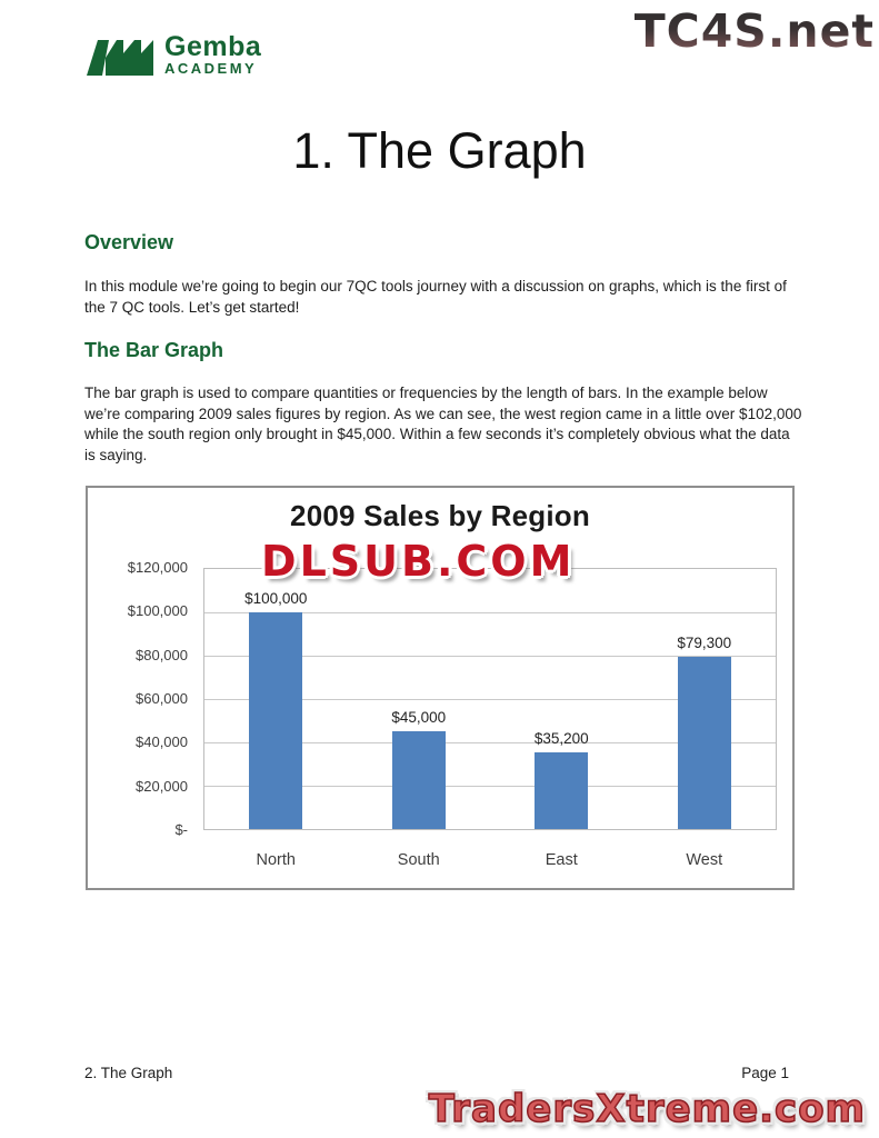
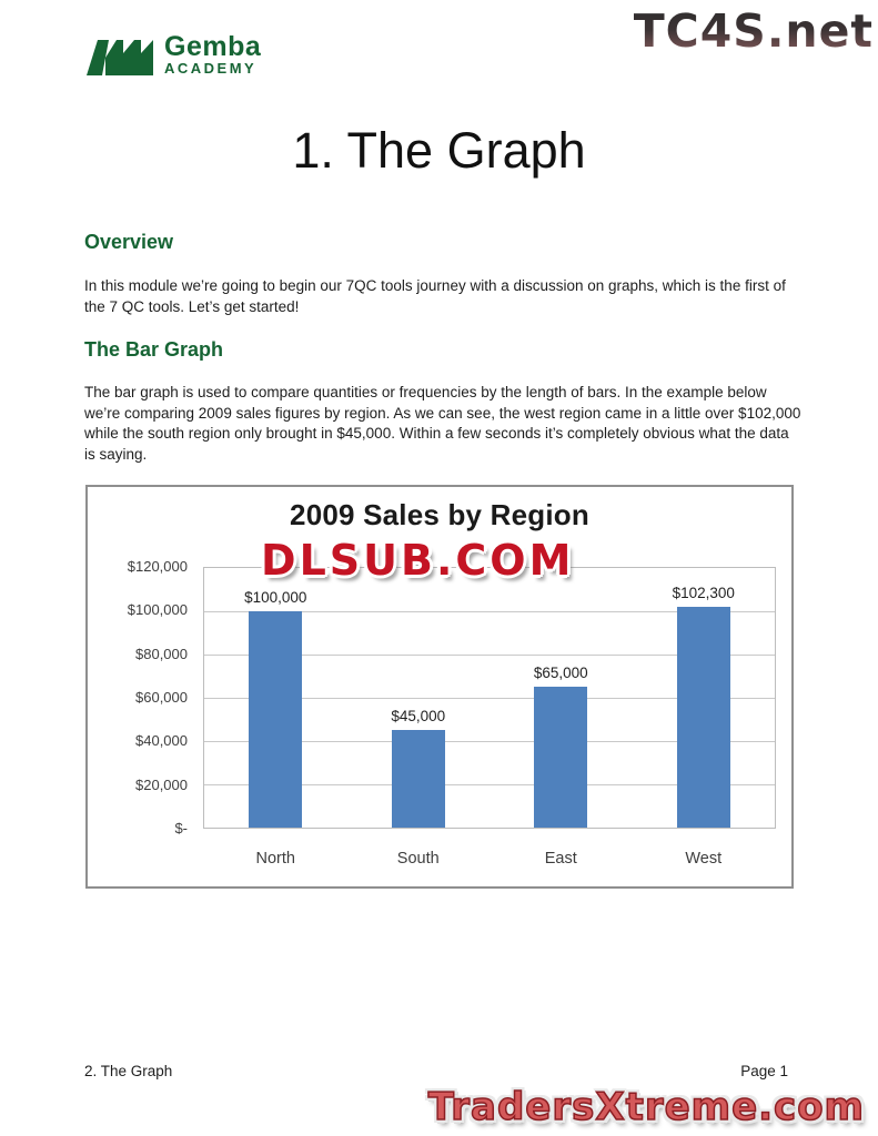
East: $35,200 -> $65,000
West: $79,300 -> $102,300
